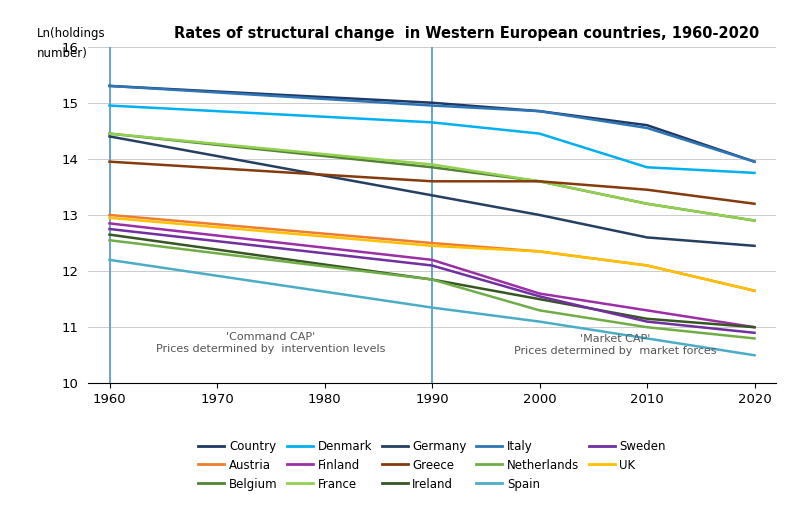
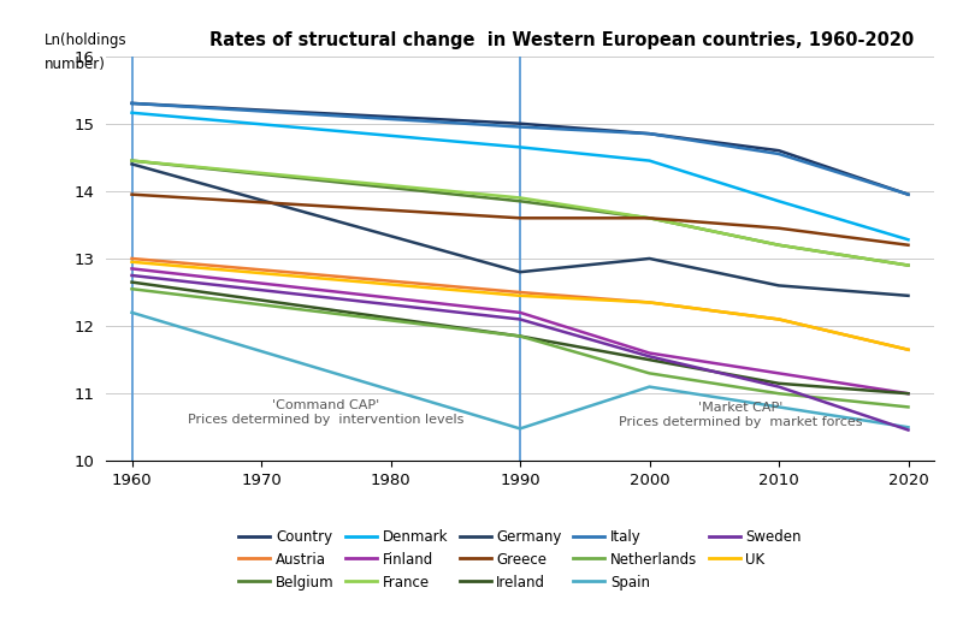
Denmark/1960: 14.95 -> 15.16
Germany/1990: 13.35 -> 12.80
Spain/1990: 11.35 -> 10.48
Denmark/2020: 13.75 -> 13.28
Sweden/2020: 10.90 -> 10.46
